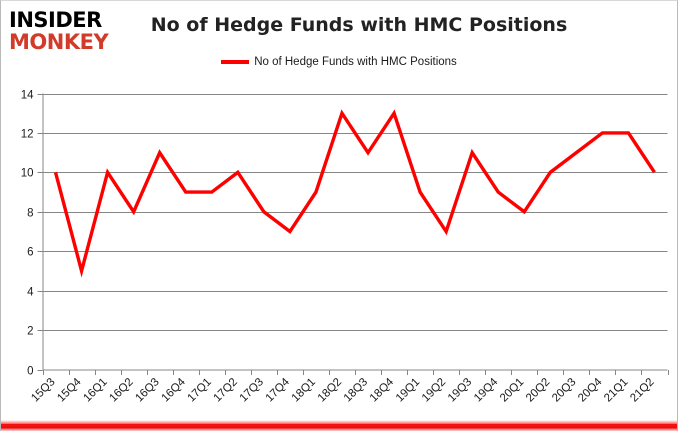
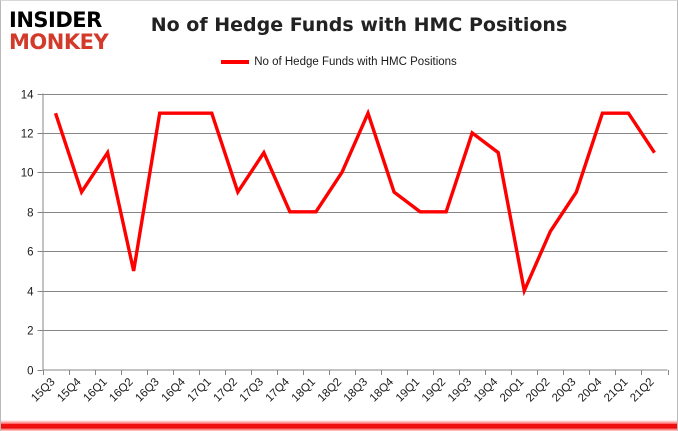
15Q3: 10 -> 13
15Q4: 5 -> 9
16Q1: 10 -> 11
16Q2: 8 -> 5
16Q3: 11 -> 13
16Q4: 9 -> 13
17Q1: 9 -> 13
17Q2: 10 -> 9
17Q3: 8 -> 11
17Q4: 7 -> 8
18Q1: 9 -> 8
18Q2: 13 -> 10
18Q3: 11 -> 13
18Q4: 13 -> 9
19Q1: 9 -> 8
19Q2: 7 -> 8
19Q3: 11 -> 12
19Q4: 9 -> 11
20Q1: 8 -> 4
20Q2: 10 -> 7
20Q3: 11 -> 9
20Q4: 12 -> 13
21Q1: 12 -> 13
21Q2: 10 -> 11
